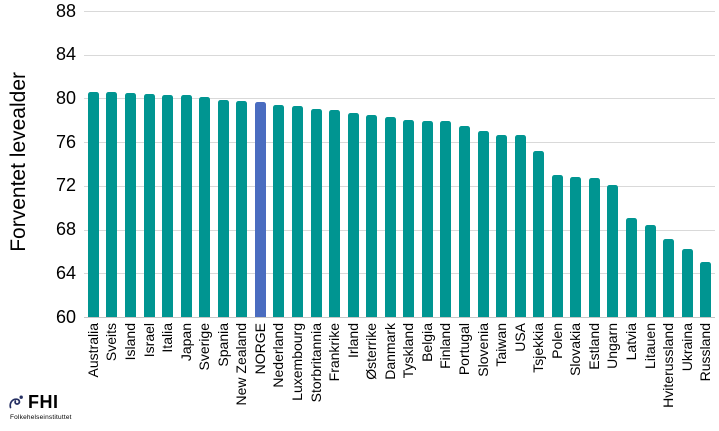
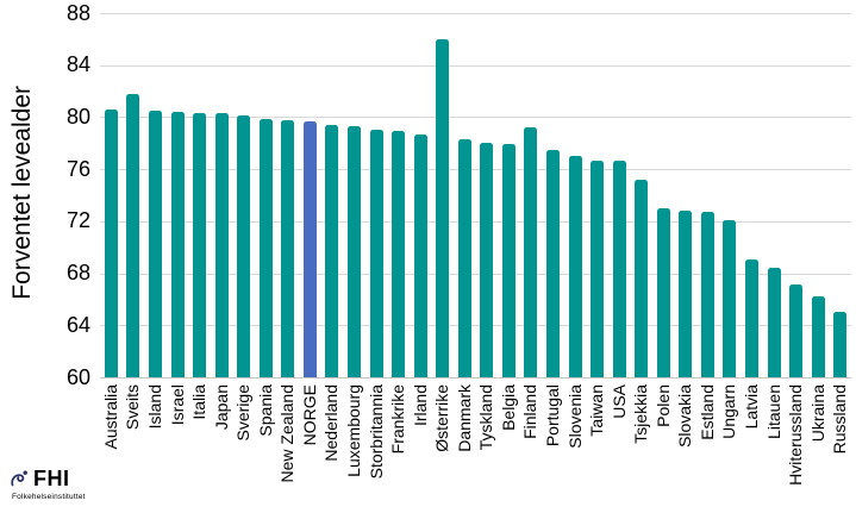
Sveits: 80.6 -> 81.8
Østerrike: 78.5 -> 86.0
Finland: 77.9 -> 79.2
